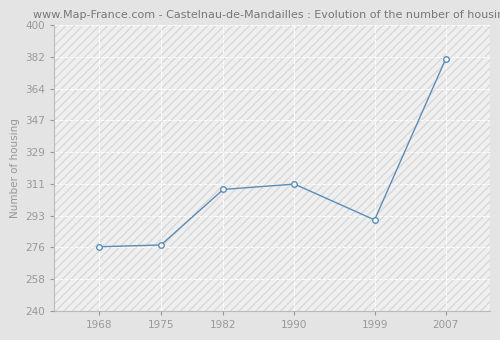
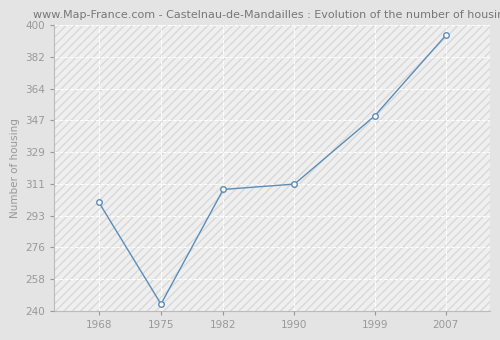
1968: 276 -> 301
1975: 277 -> 244
1999: 291 -> 349
2007: 381 -> 394
